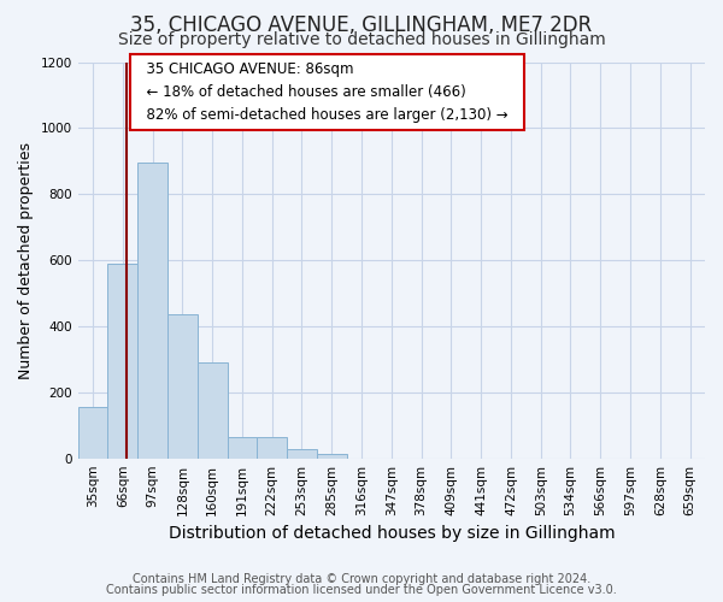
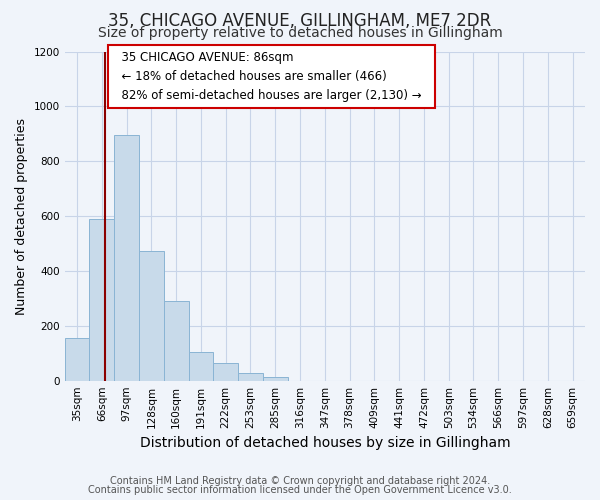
128sqm: 435 -> 472
191sqm: 65 -> 105
